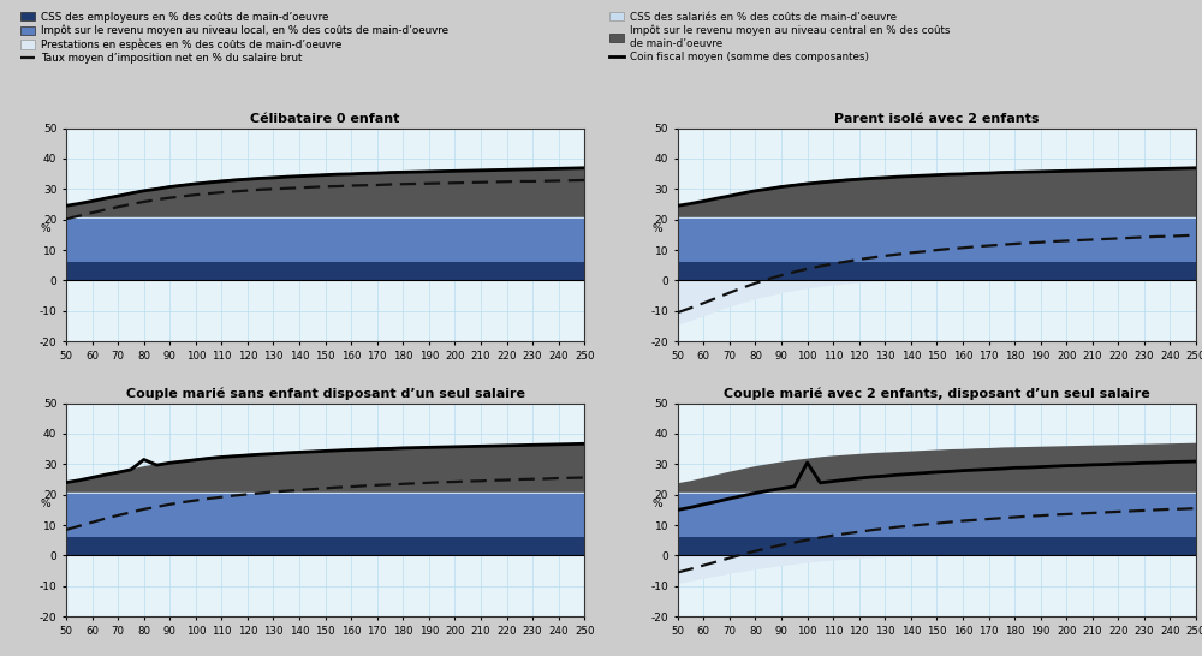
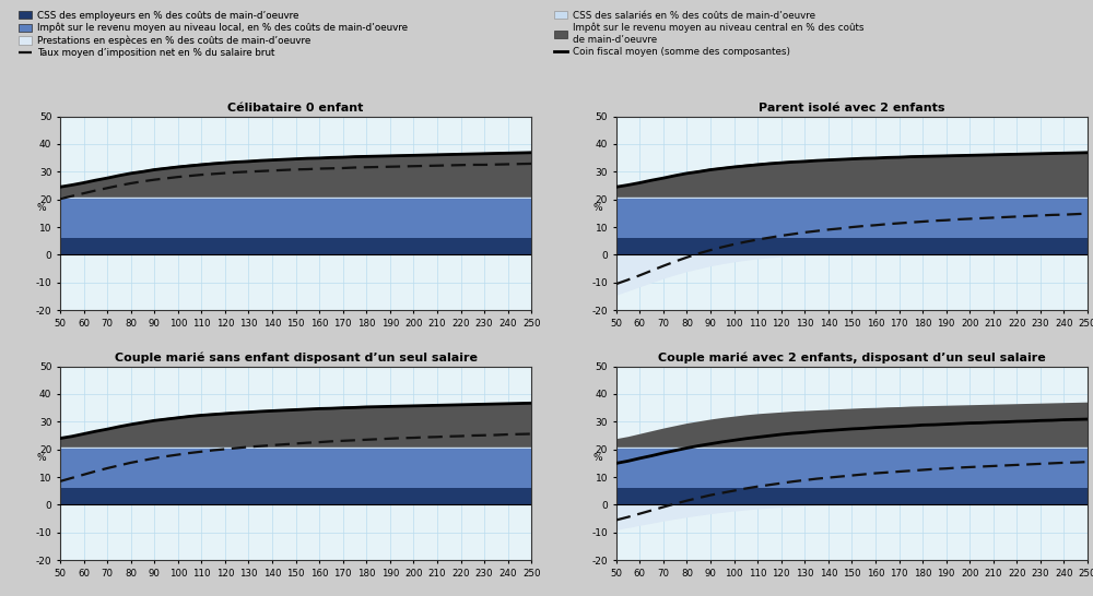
Couple marié sans enfant disposant d’un seul salaire/Coin fiscal moyen (somme des composantes)/80: 31.5 -> 29.0
Couple marié avec 2 enfants, disposant d’un seul salaire/Coin fiscal moyen (somme des composantes)/100: 30.5 -> 23.3
